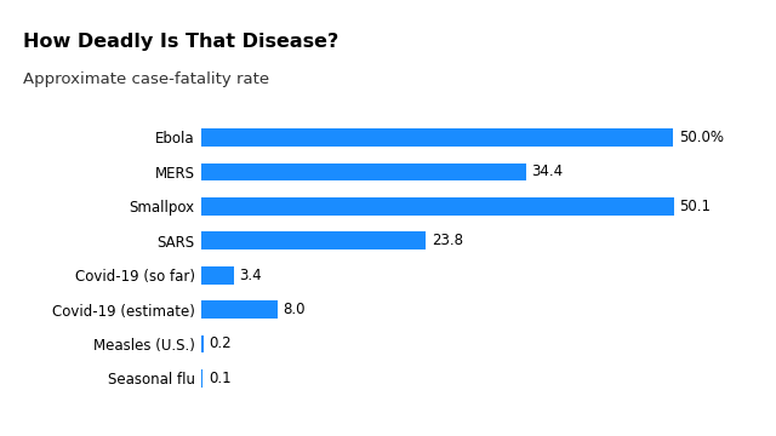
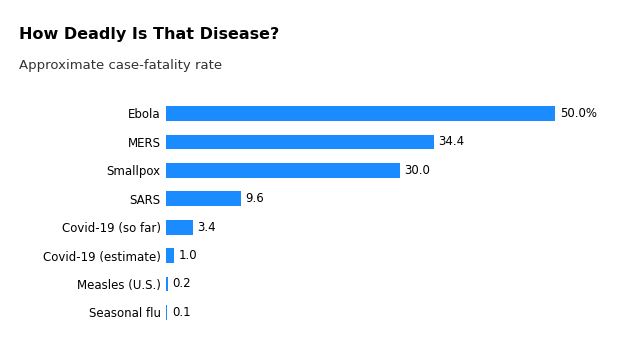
Smallpox: 50.1 -> 30.0
SARS: 23.8 -> 9.6
Covid-19 (estimate): 8.0 -> 1.0
